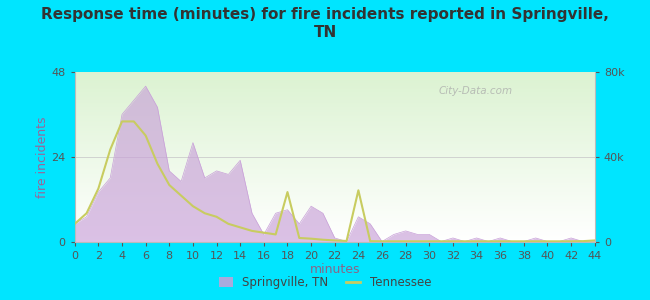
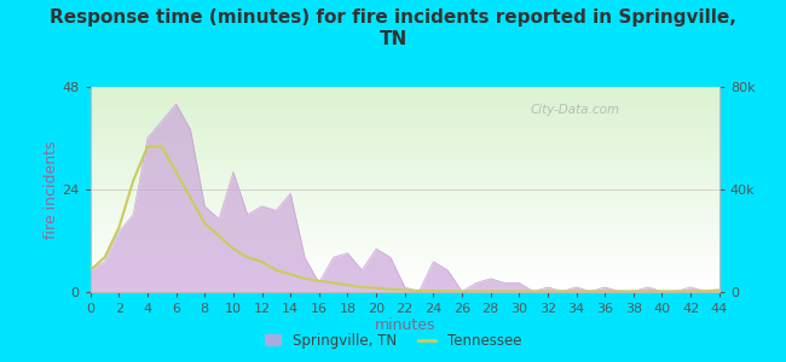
Tennessee/6: 30.0 -> 28.0
Tennessee/18: 14.0 -> 1.5
Tennessee/24: 14.5 -> 0.1
